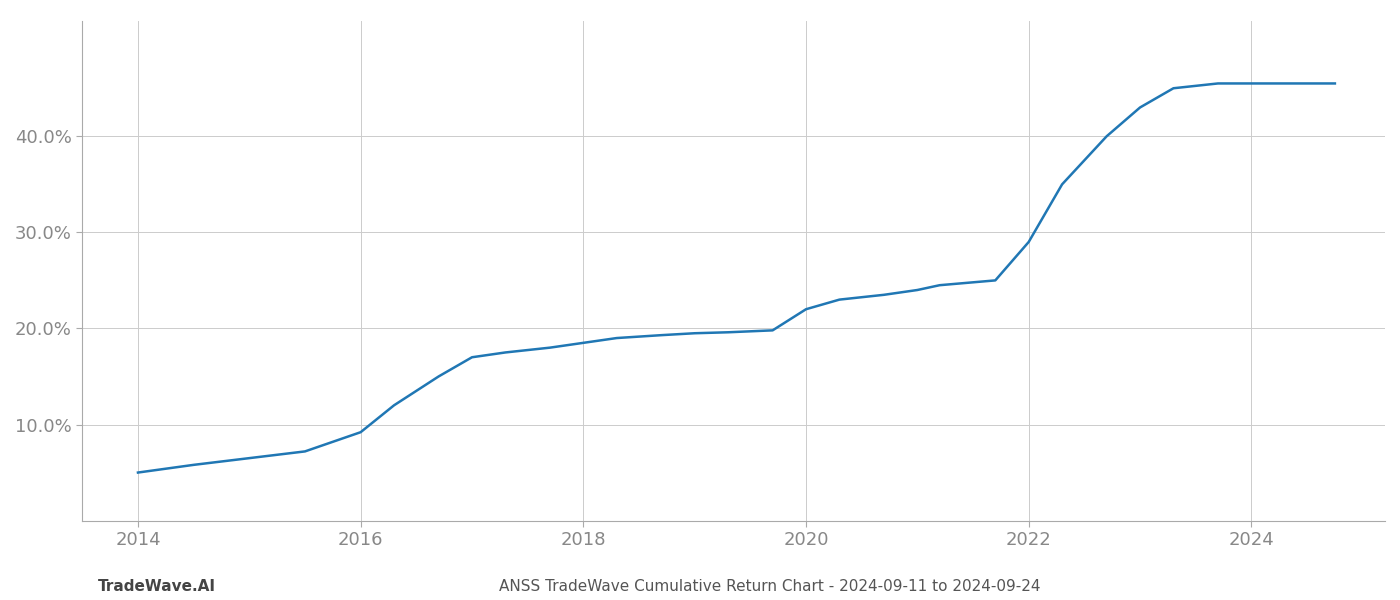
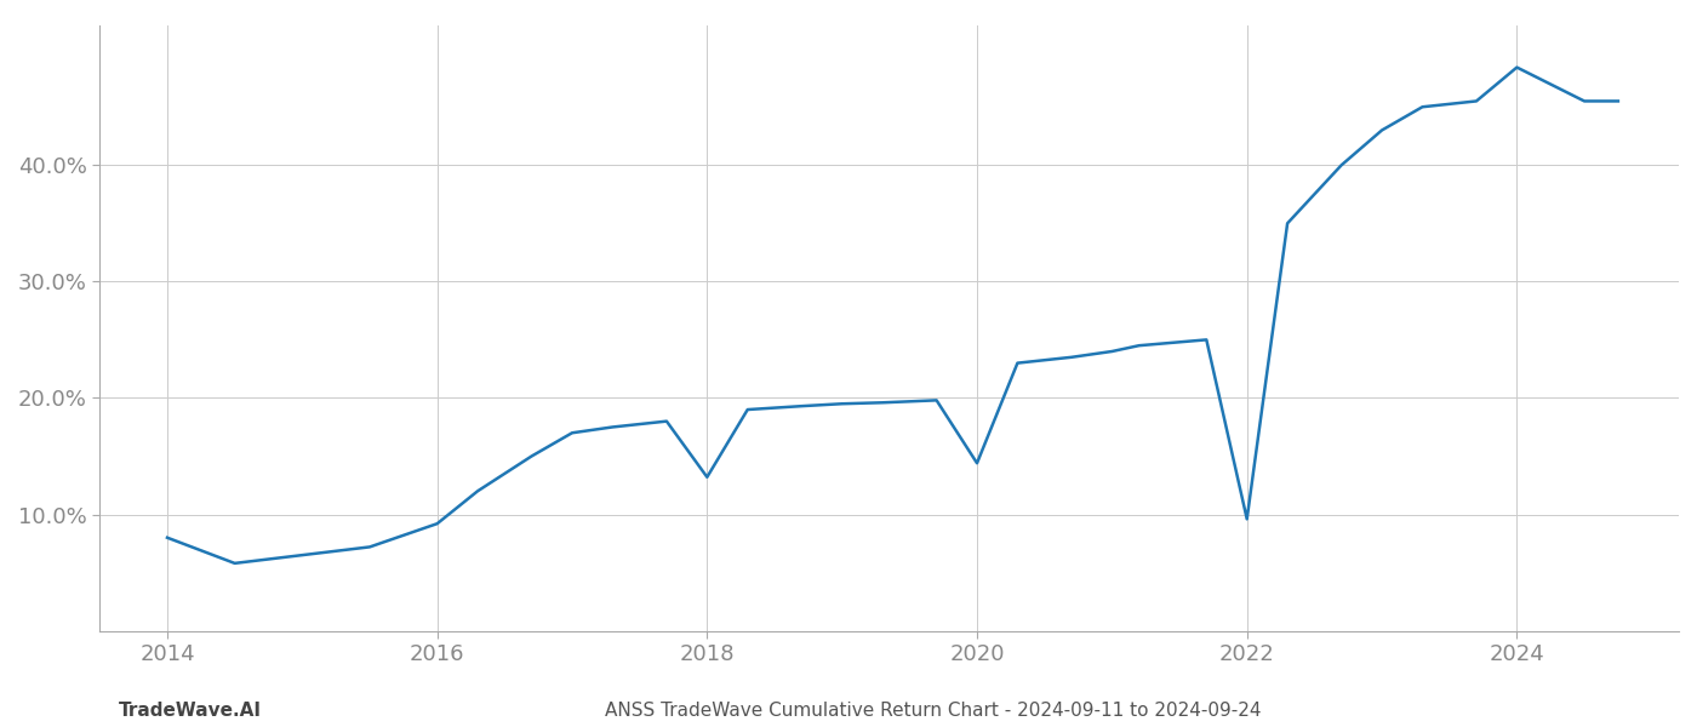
2014: 5.0% -> 8.0%
2018: 18.5% -> 13.2%
2020: 22.0% -> 14.4%
2022: 29.0% -> 9.6%
2024: 45.5% -> 48.4%
